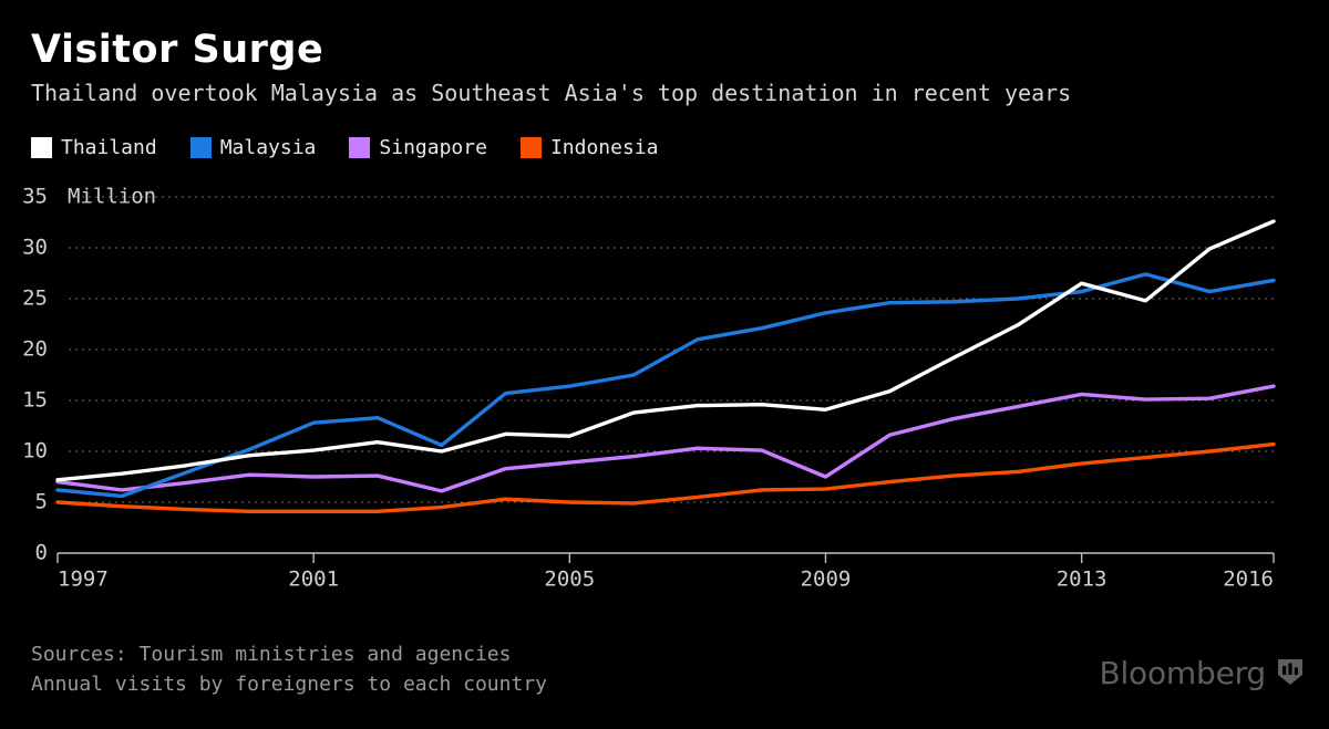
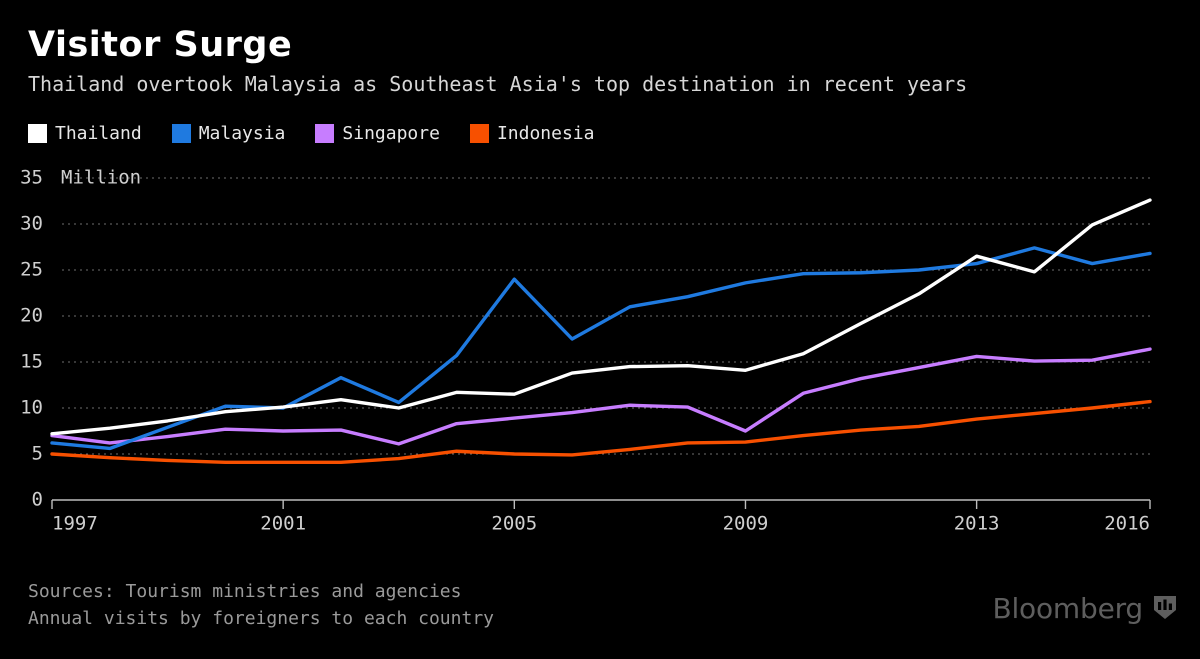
Malaysia/2001: 13 -> 10
Malaysia/2005: 16 -> 24
